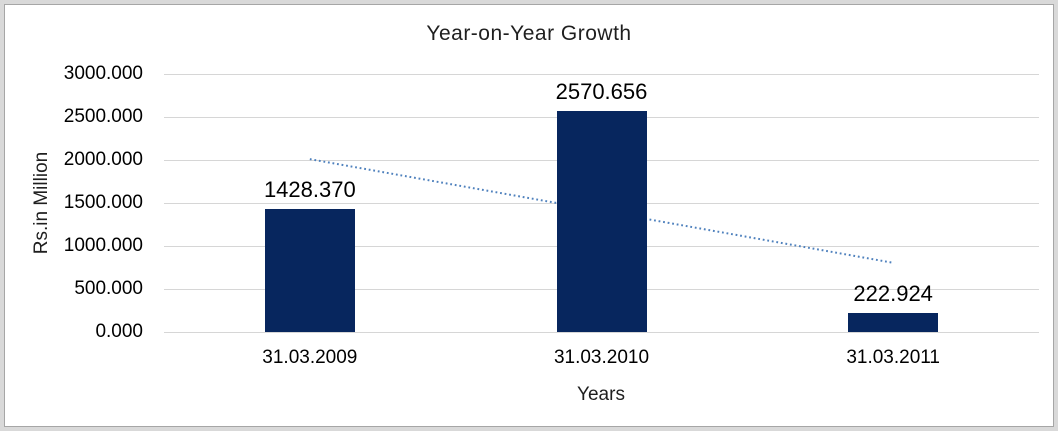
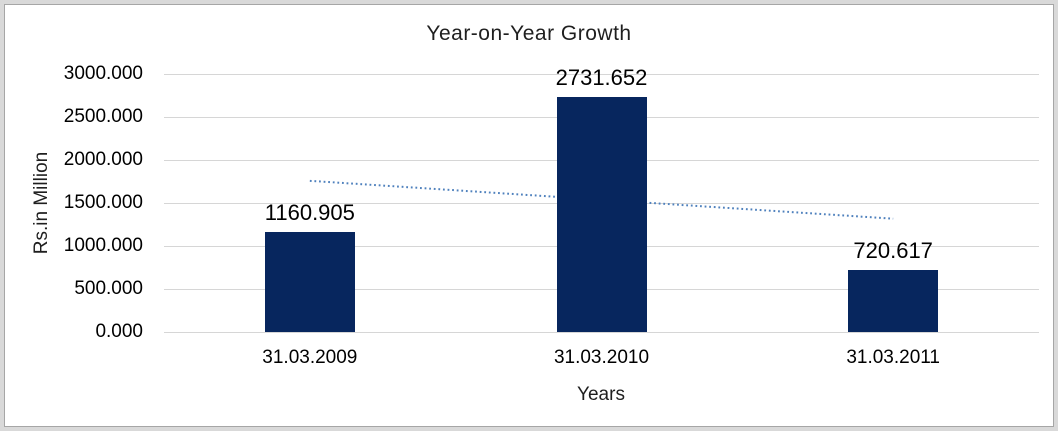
31.03.2009: 1428.370 -> 1160.905
31.03.2010: 2570.656 -> 2731.652
31.03.2011: 222.924 -> 720.617
